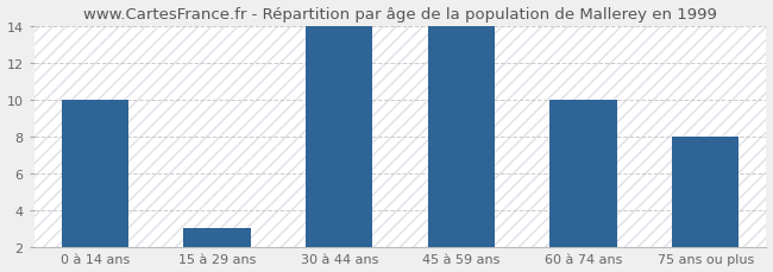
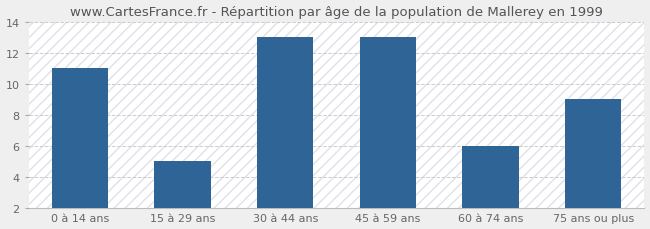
0 à 14 ans: 10 -> 11
15 à 29 ans: 3 -> 5
30 à 44 ans: 14 -> 13
45 à 59 ans: 14 -> 13
60 à 74 ans: 10 -> 6
75 ans ou plus: 8 -> 9
